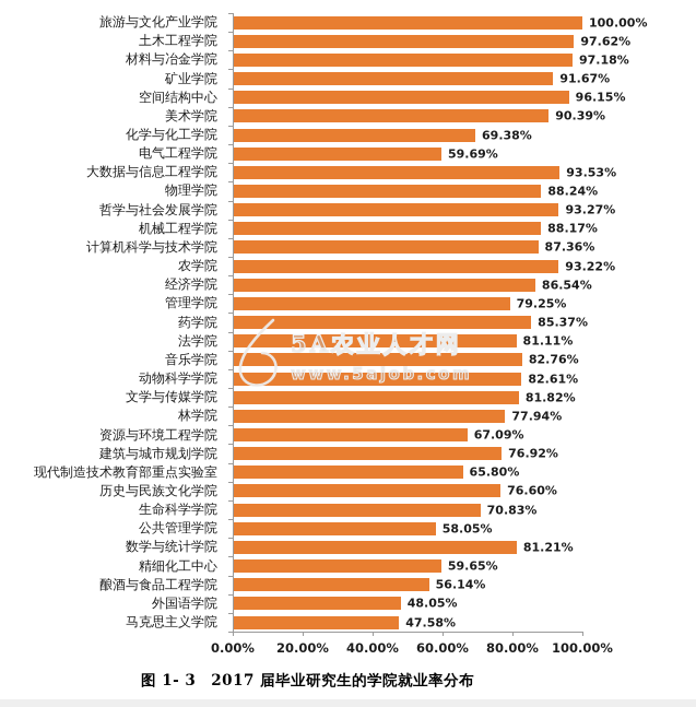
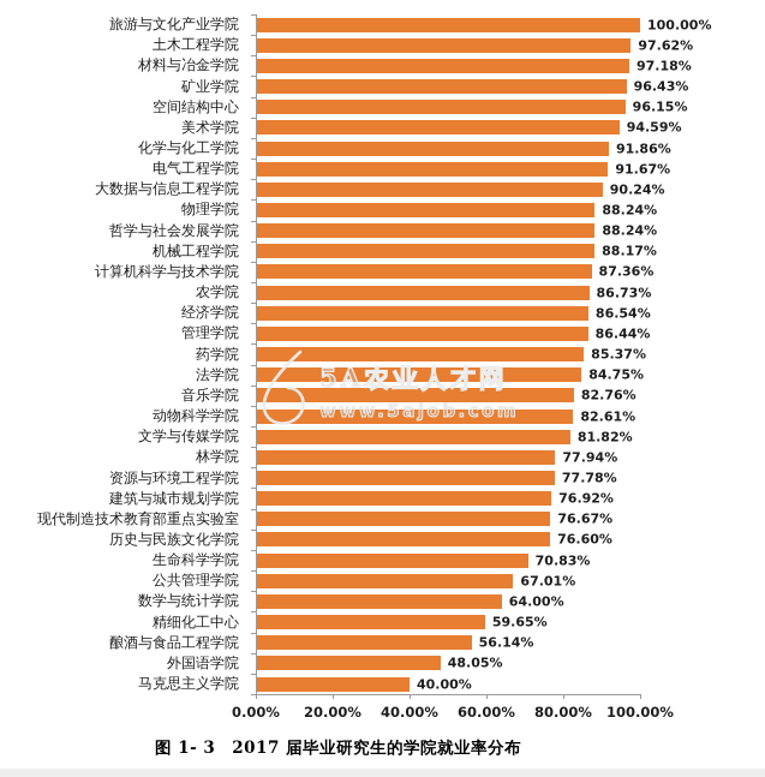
矿业学院: 91.67% -> 96.43%
美术学院: 90.39% -> 94.59%
化学与化工学院: 69.38% -> 91.86%
电气工程学院: 59.69% -> 91.67%
大数据与信息工程学院: 93.53% -> 90.24%
哲学与社会发展学院: 93.27% -> 88.24%
农学院: 93.22% -> 86.73%
管理学院: 79.25% -> 86.44%
法学院: 81.11% -> 84.75%
资源与环境工程学院: 67.09% -> 77.78%
现代制造技术教育部重点实验室: 65.80% -> 76.67%
公共管理学院: 58.05% -> 67.01%
数学与统计学院: 81.21% -> 64.00%
马克思主义学院: 47.58% -> 40.00%
